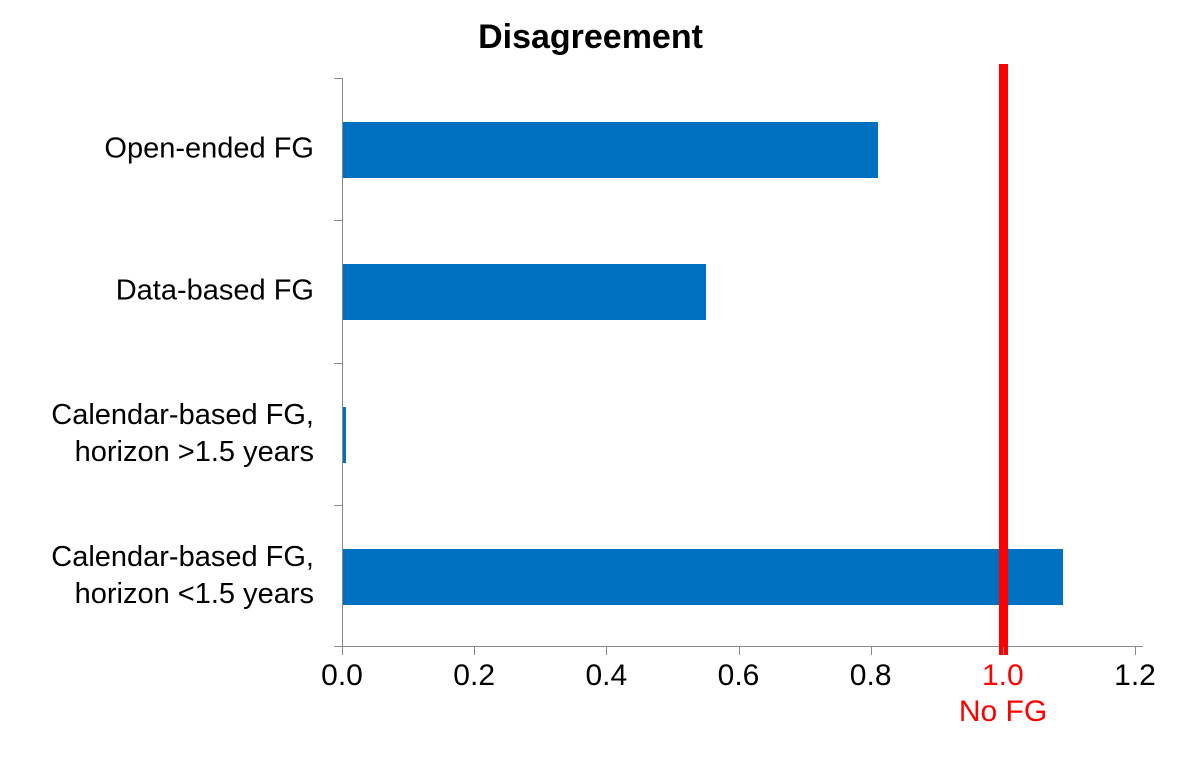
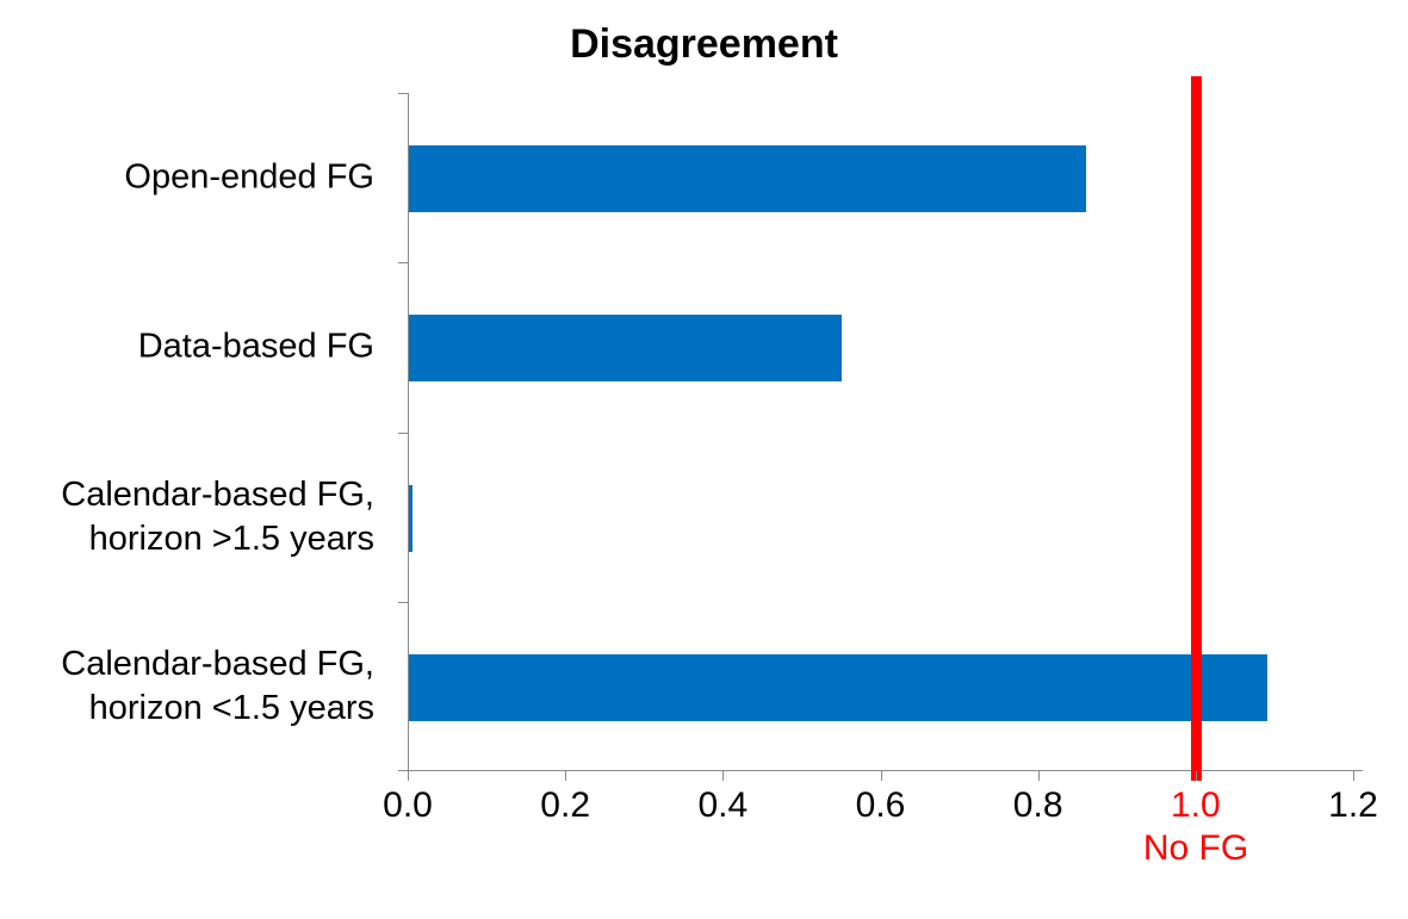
Open-ended FG: 0.81 -> 0.86
